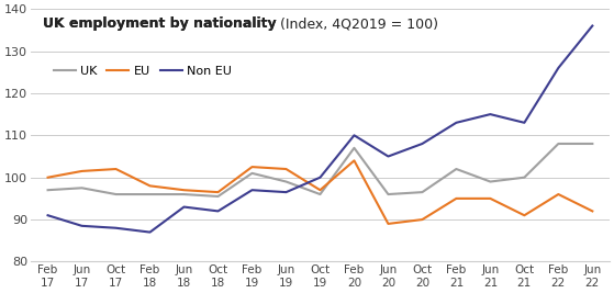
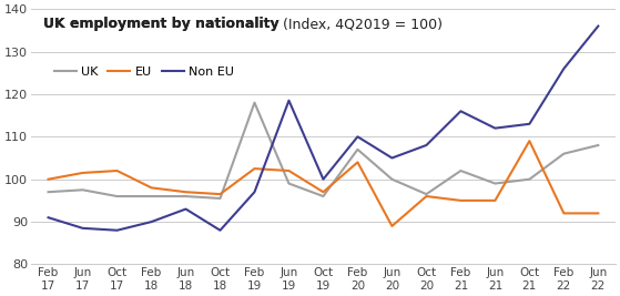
Non EU/Feb 18: 87.0 -> 90.0
Non EU/Oct 18: 92.0 -> 88.0
UK/Feb 19: 101.0 -> 118.0
Non EU/Jun 19: 96.5 -> 118.5
UK/Jun 20: 96.0 -> 100.0
EU/Oct 20: 90.0 -> 96.0
Non EU/Feb 21: 113.0 -> 116.0
Non EU/Jun 21: 115.0 -> 112.0
EU/Oct 21: 91.0 -> 109.0
UK/Feb 22: 108.0 -> 106.0
EU/Feb 22: 96.0 -> 92.0
